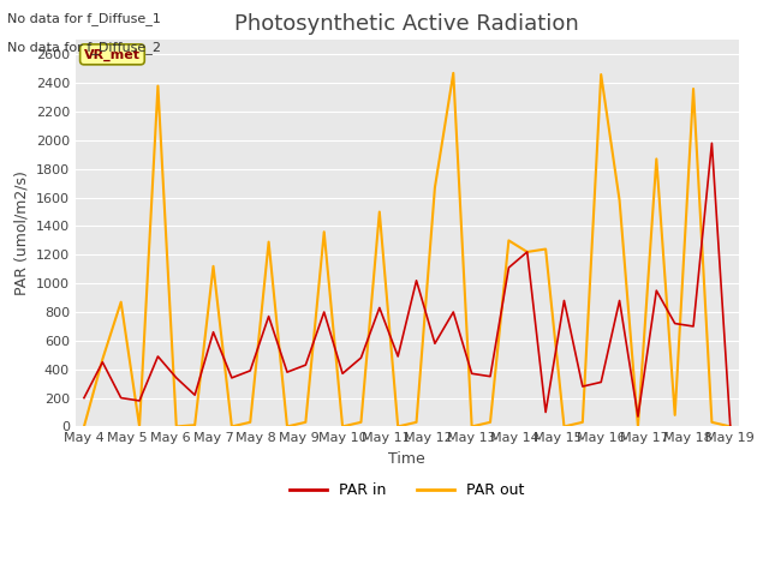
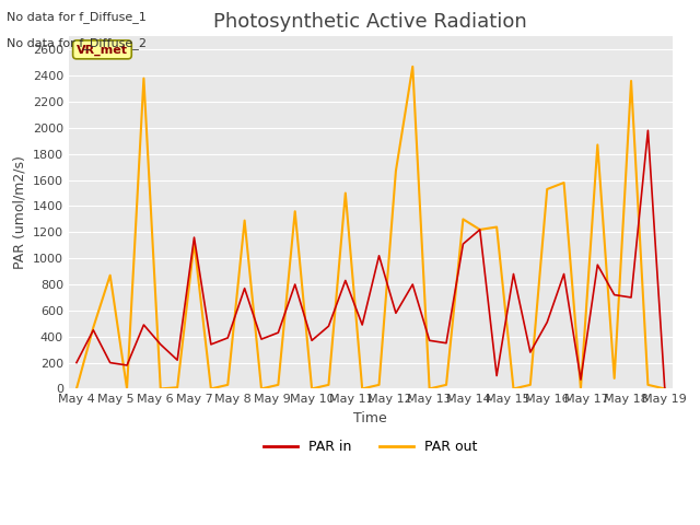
PAR in/May 7: 660 -> 1160
PAR in/May 16: 310 -> 510
PAR out/May 16: 2460 -> 1530
